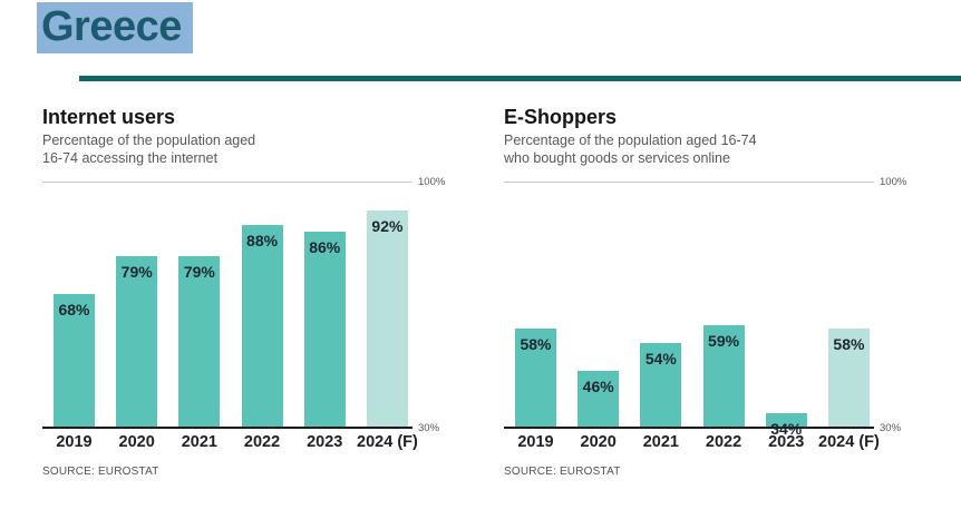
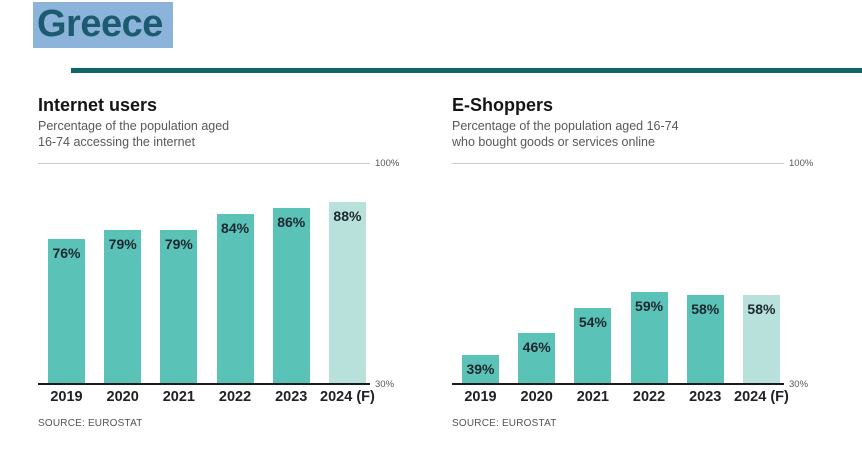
Internet users/2019: 68% -> 76%
Internet users/2022: 88% -> 84%
Internet users/2024 (F): 92% -> 88%
E-Shoppers/2019: 58% -> 39%
E-Shoppers/2023: 34% -> 58%
